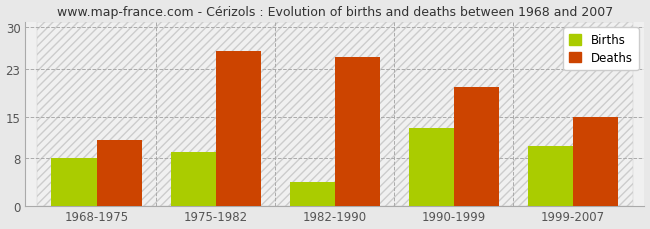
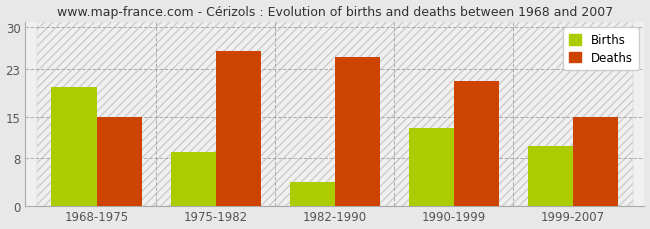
Births/1968-1975: 8 -> 20
Deaths/1968-1975: 11 -> 15
Deaths/1990-1999: 20 -> 21
